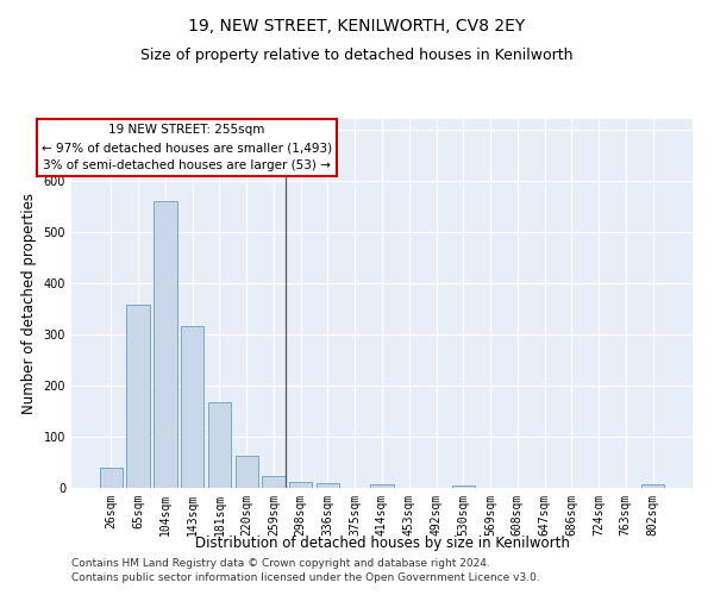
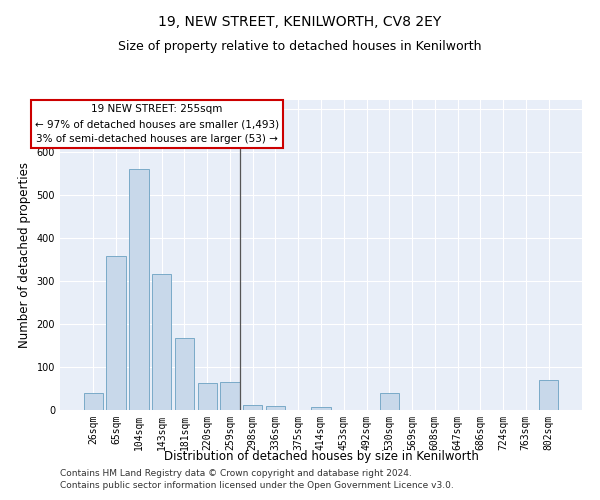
259sqm: 23 -> 65
530sqm: 5 -> 40
802sqm: 6 -> 70
